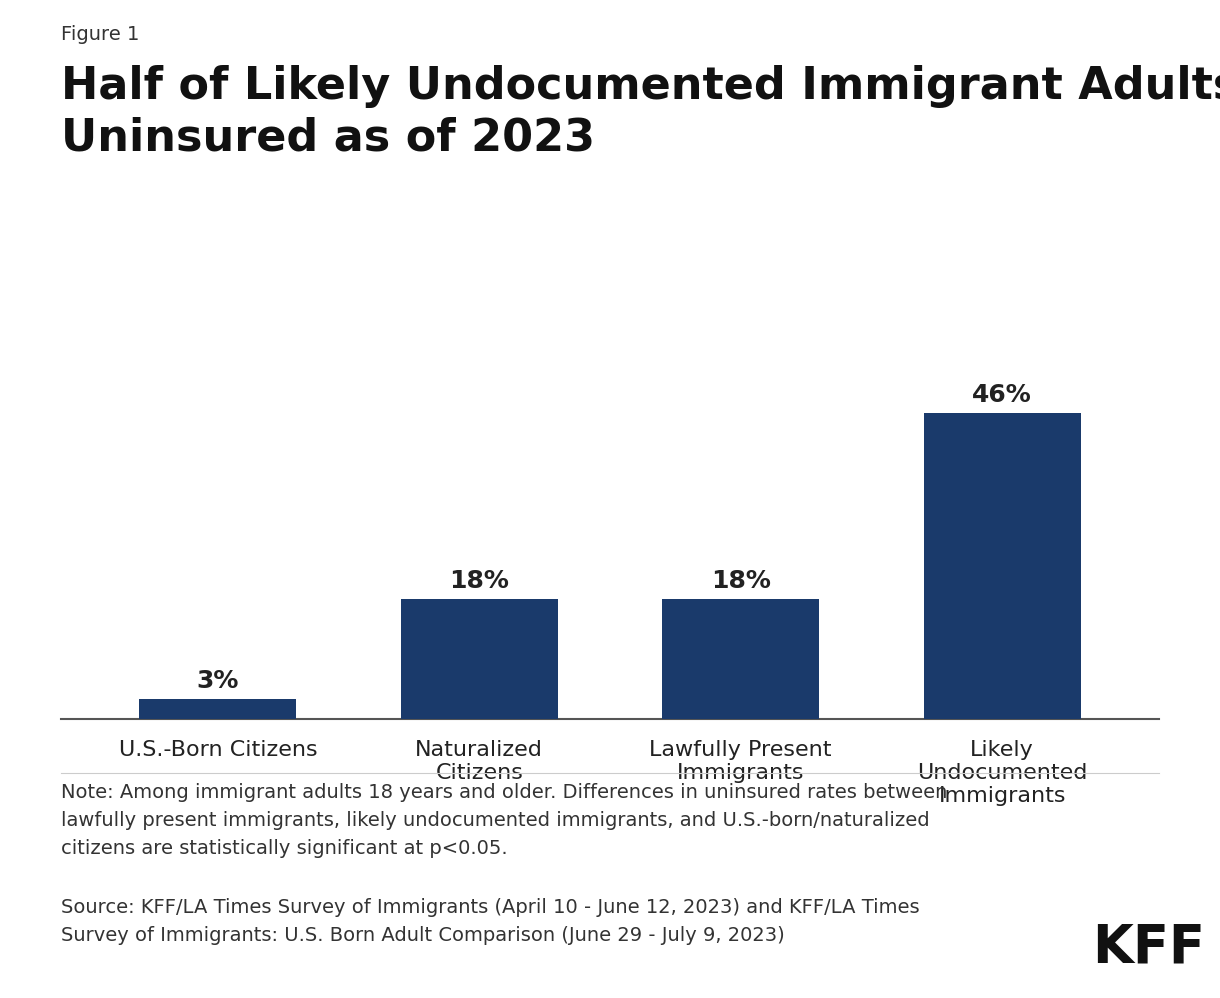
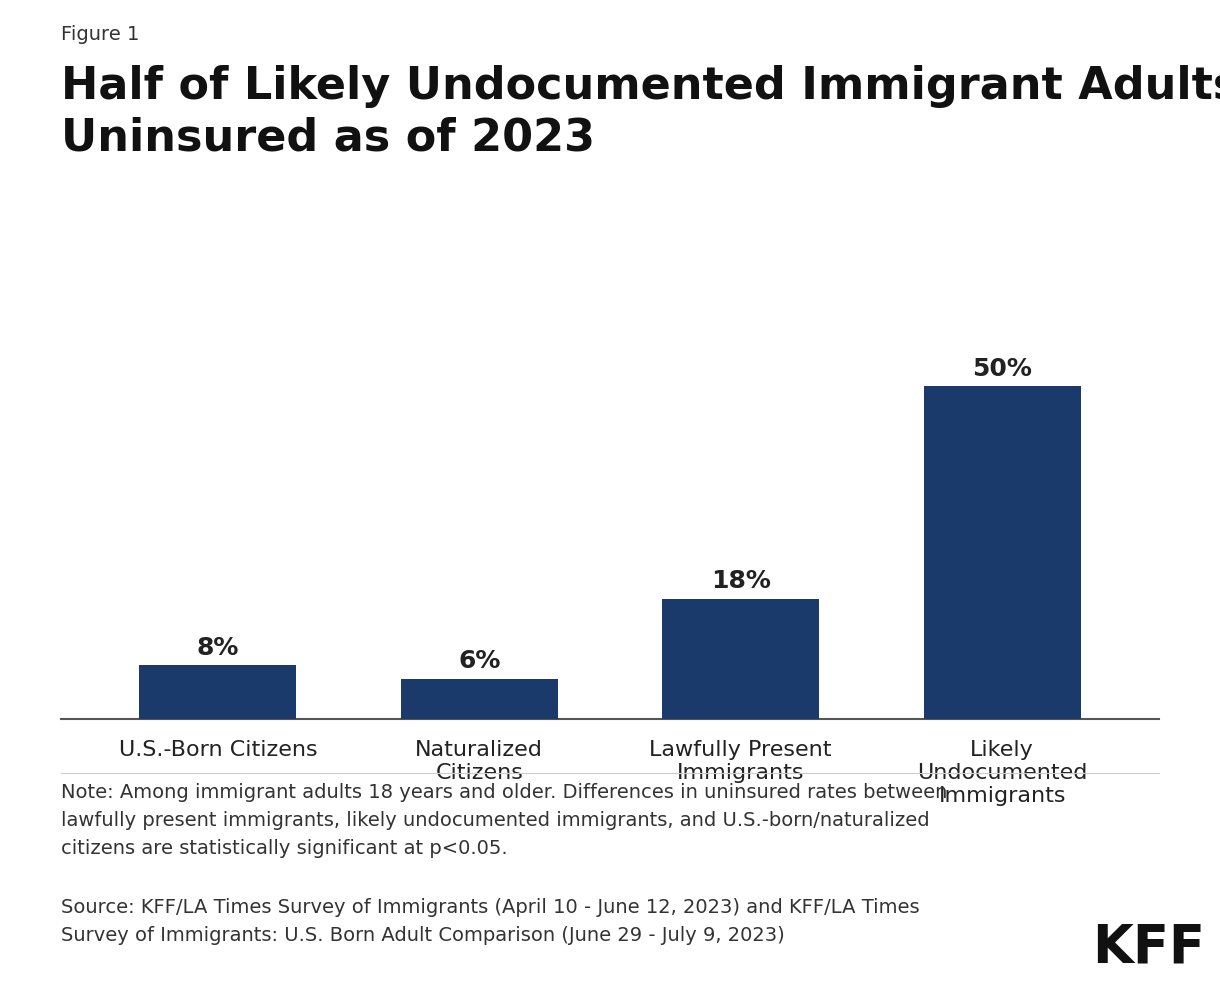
U.S.-Born Citizens: 3% -> 8%
Naturalized Citizens: 18% -> 6%
Likely Undocumented Immigrants: 46% -> 50%
